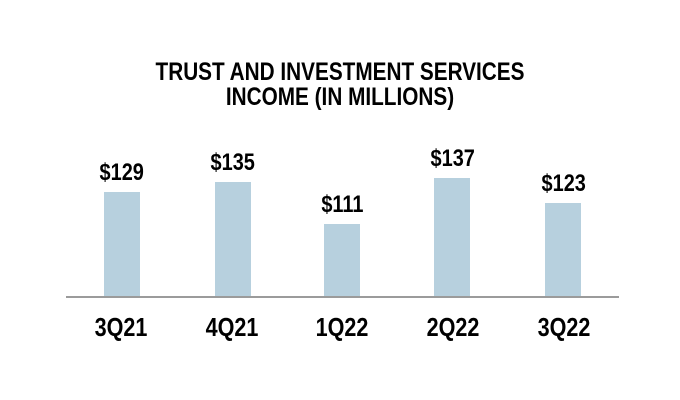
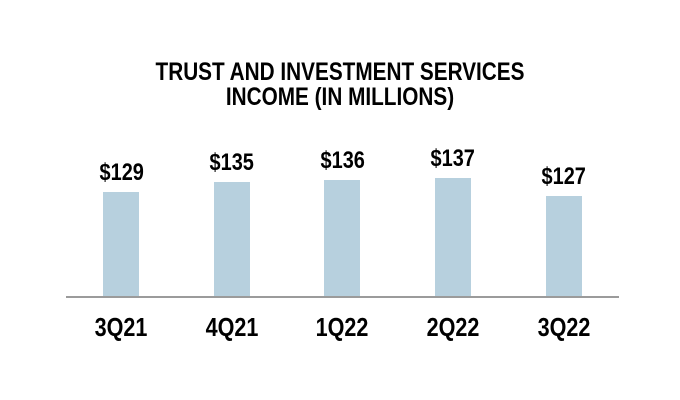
1Q22: $111 -> $136
3Q22: $123 -> $127
